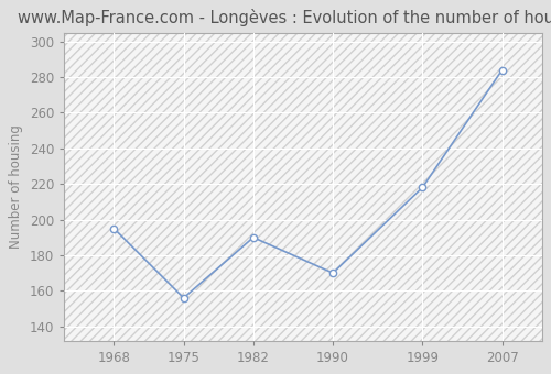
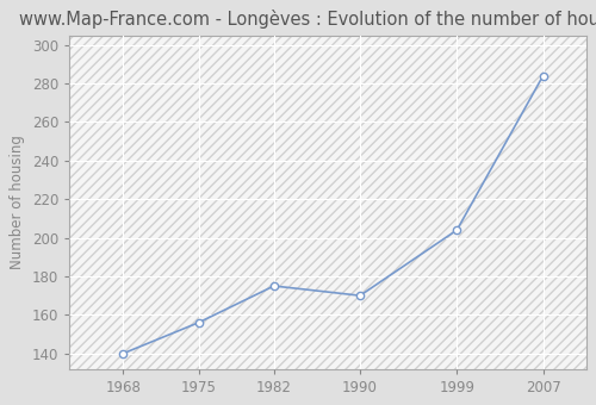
1968: 195 -> 140
1982: 190 -> 175
1999: 218 -> 204
